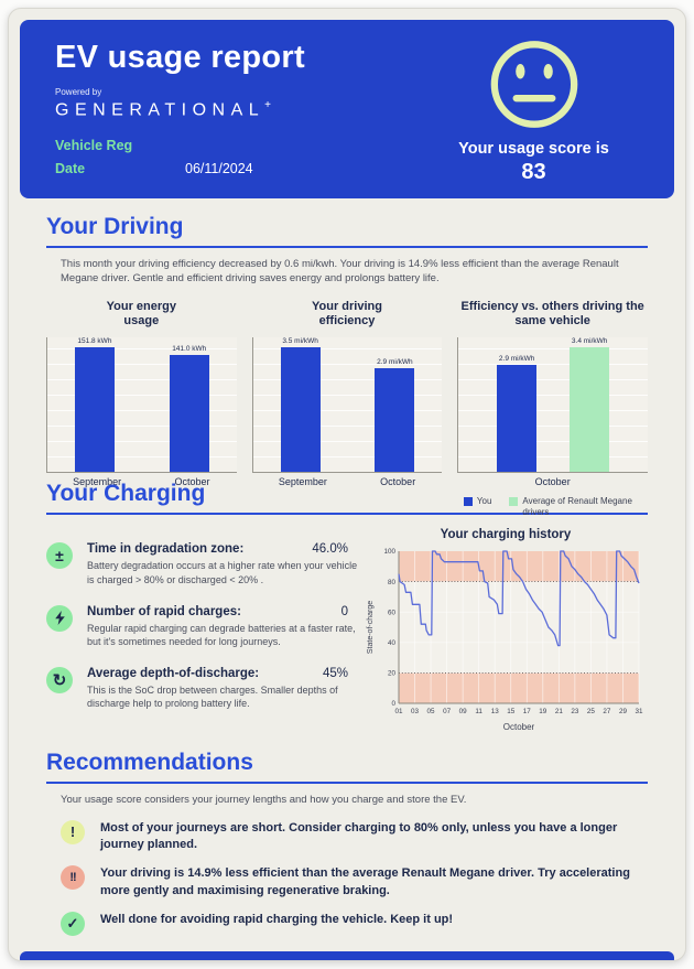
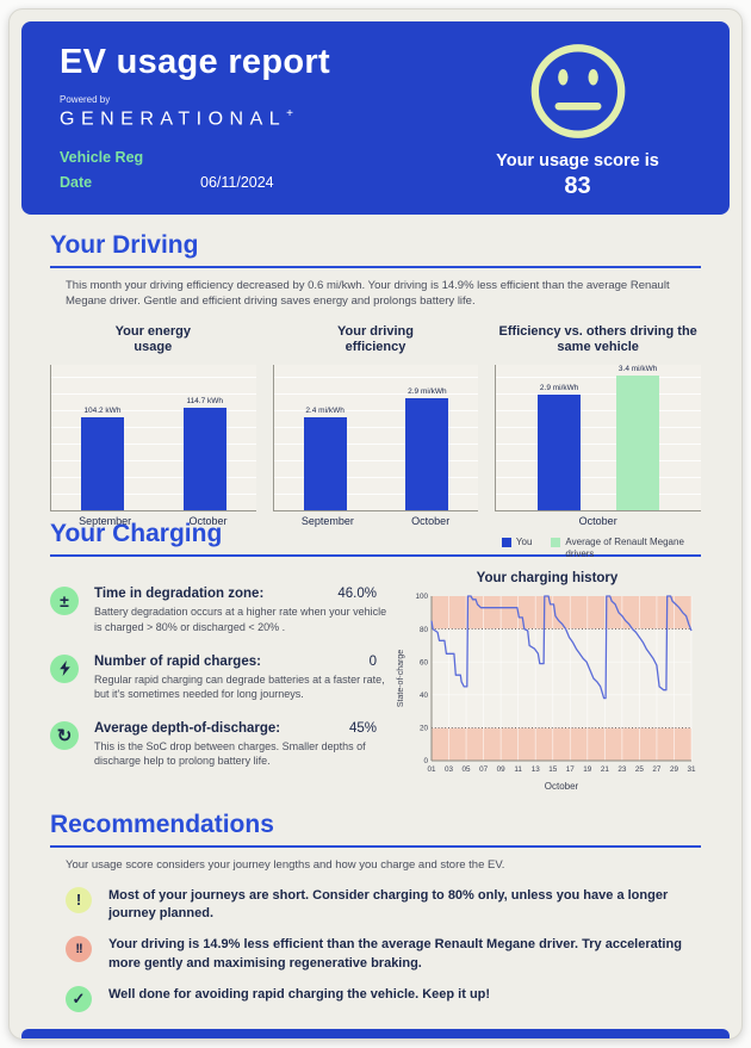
Your energy usage/September: 151.8 -> 104.2
Your energy usage/October: 141.0 -> 114.7
Your driving efficiency/September: 3.5 -> 2.4
